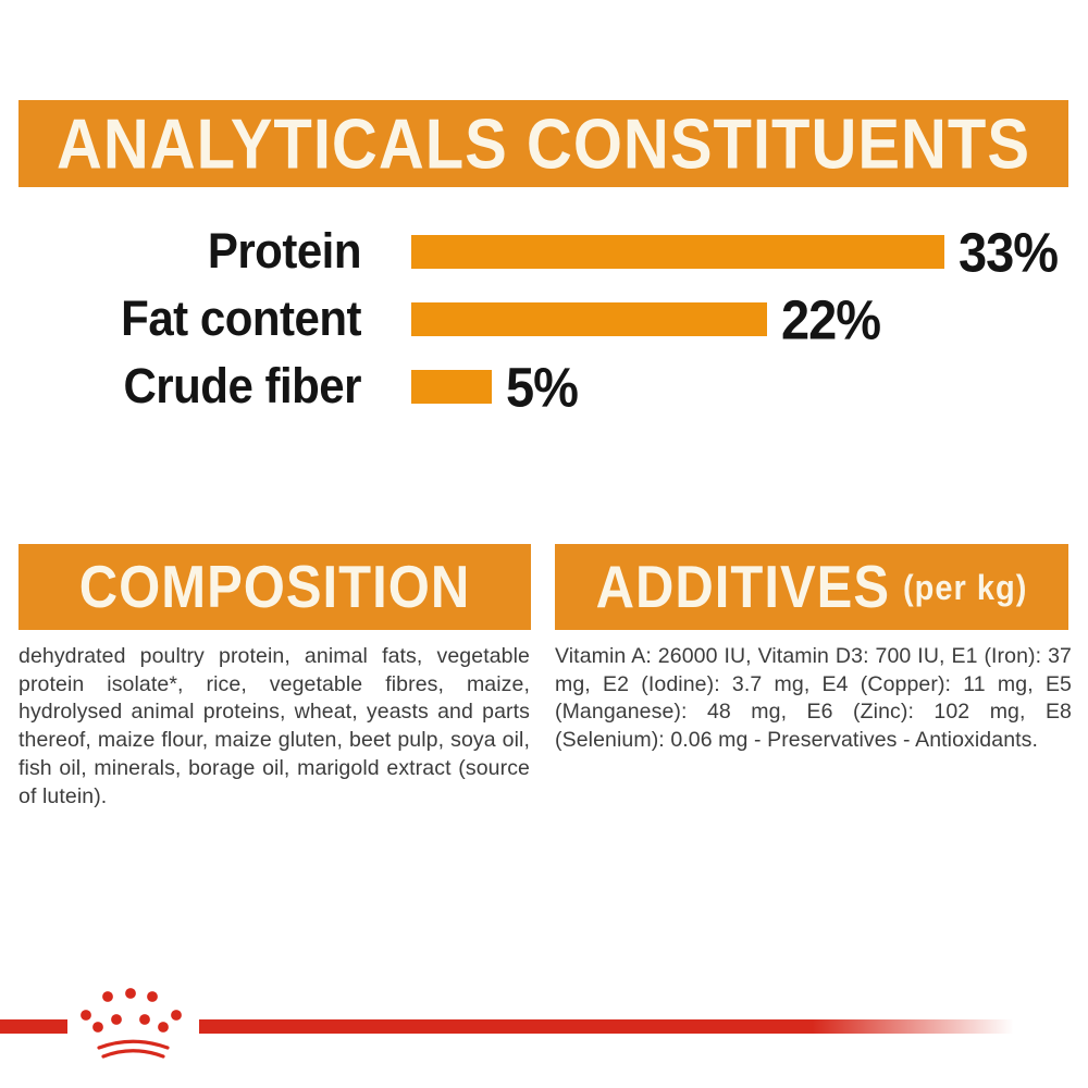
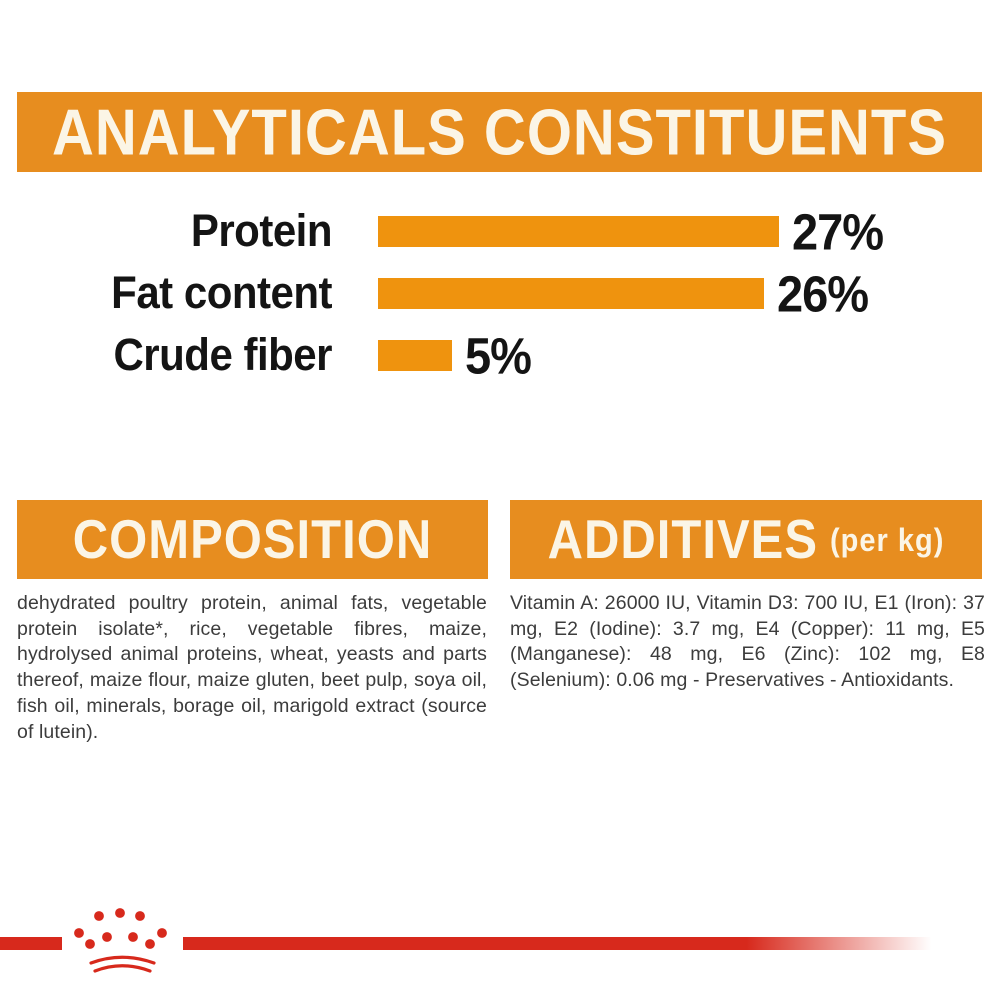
Protein: 33% -> 27%
Fat content: 22% -> 26%
